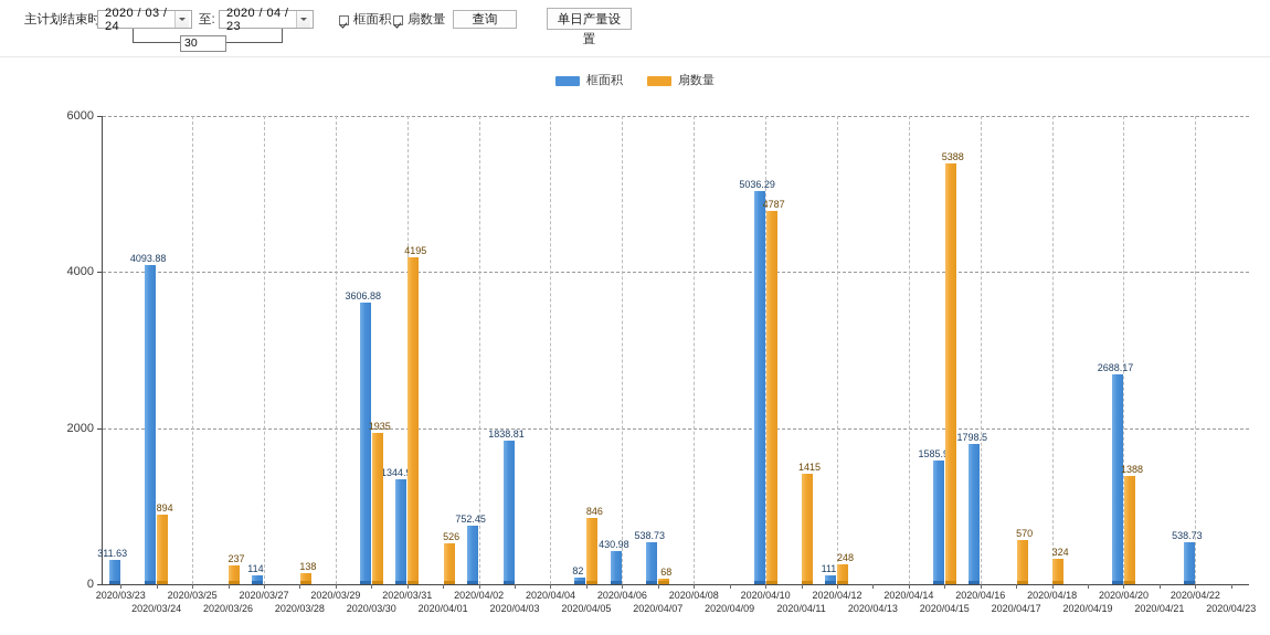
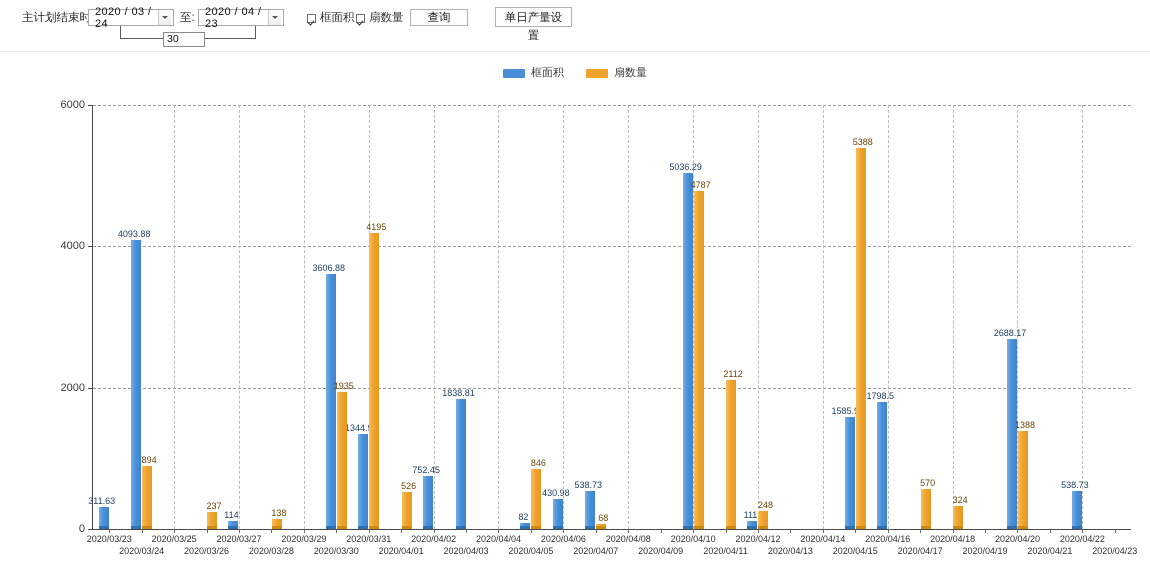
扇数量/2020/04/11: 1415 -> 2112
